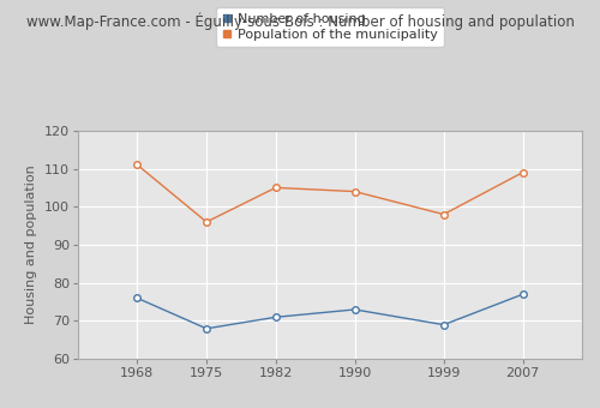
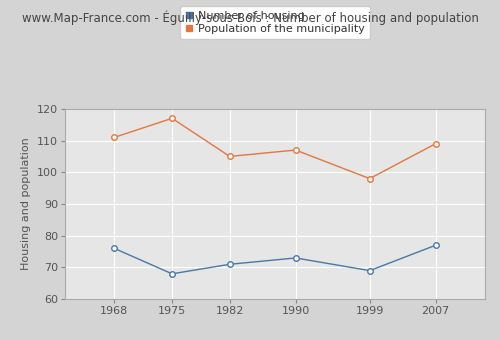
Population of the municipality/1975: 96 -> 117
Population of the municipality/1990: 104 -> 107
